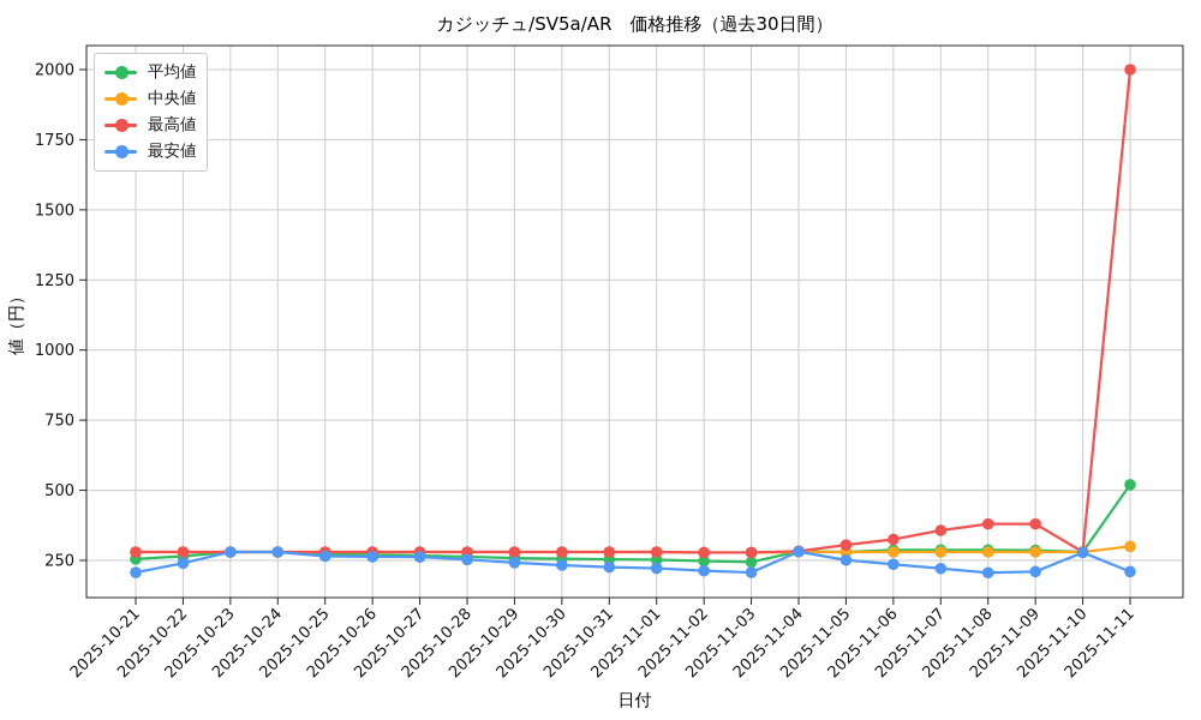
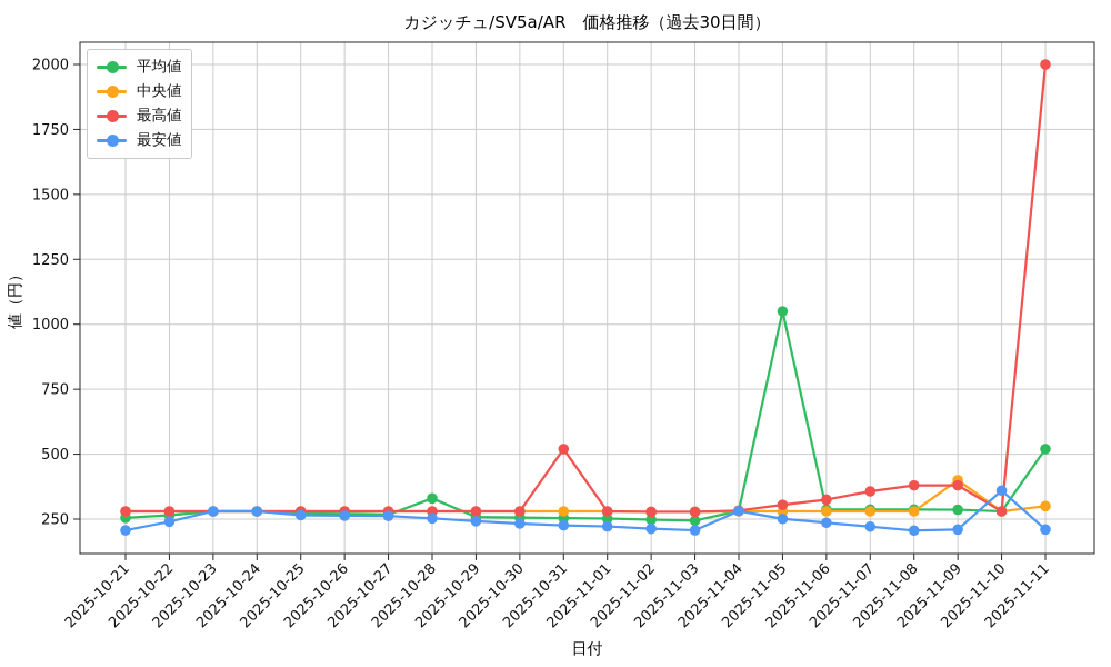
平均値/2025-10-28: 260 -> 330
最高値/2025-10-31: 280 -> 520
平均値/2025-11-05: 280 -> 1050
中央値/2025-11-09: 280 -> 400
最安値/2025-11-10: 280 -> 360
